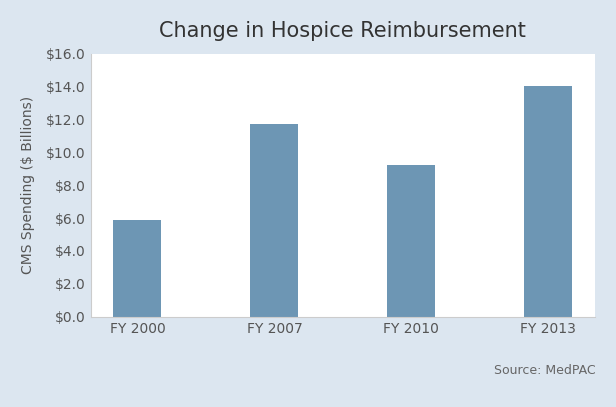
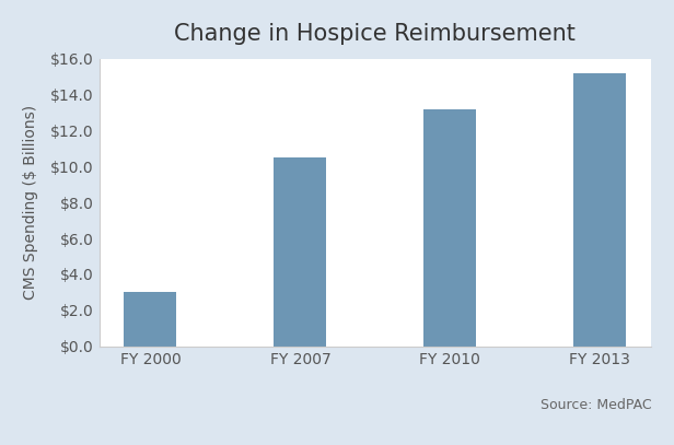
FY 2000: $5.9 -> $3.0
FY 2007: $11.7 -> $10.5
FY 2010: $9.2 -> $13.2
FY 2013: $14.0 -> $15.2
